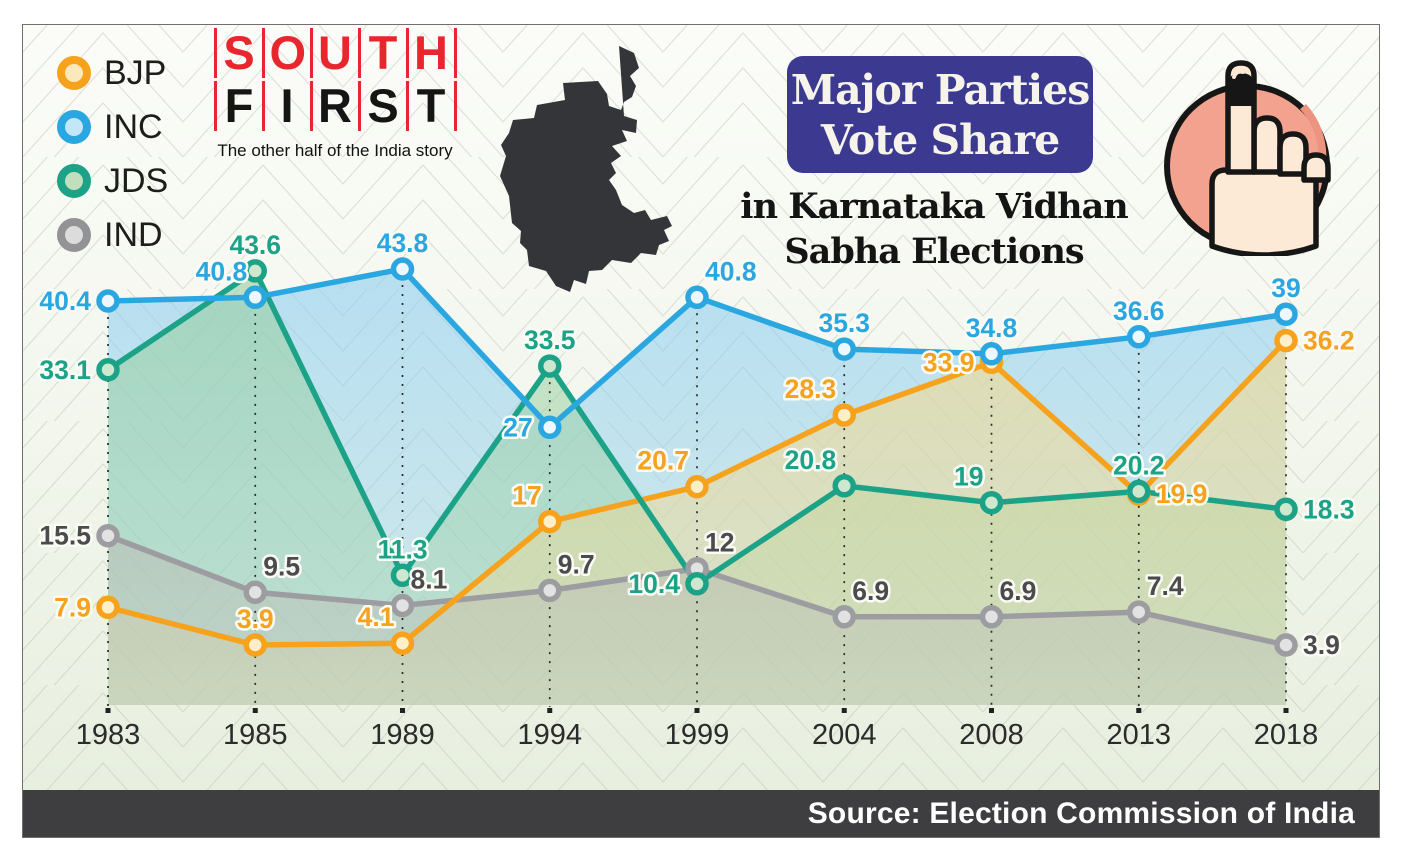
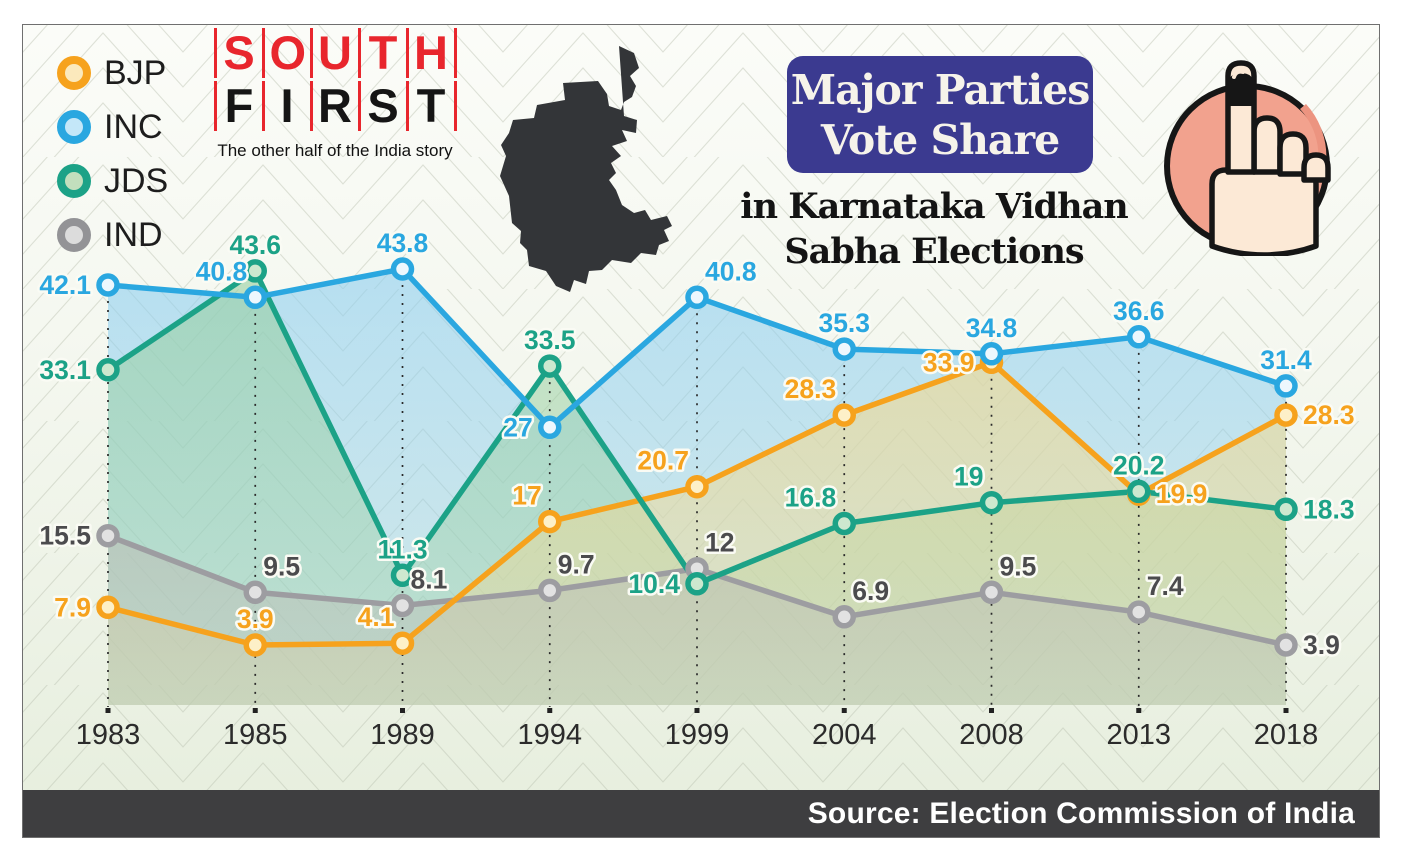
INC/1983: 40.4 -> 42.1
JDS/2004: 20.8 -> 16.8
IND/2008: 6.9 -> 9.5
BJP/2018: 36.2 -> 28.3
INC/2018: 39 -> 31.4
